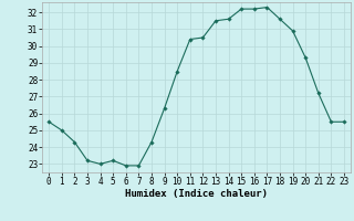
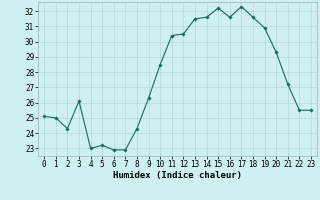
0: 25.5 -> 25.1
3: 23.2 -> 26.1
16: 32.2 -> 31.6
